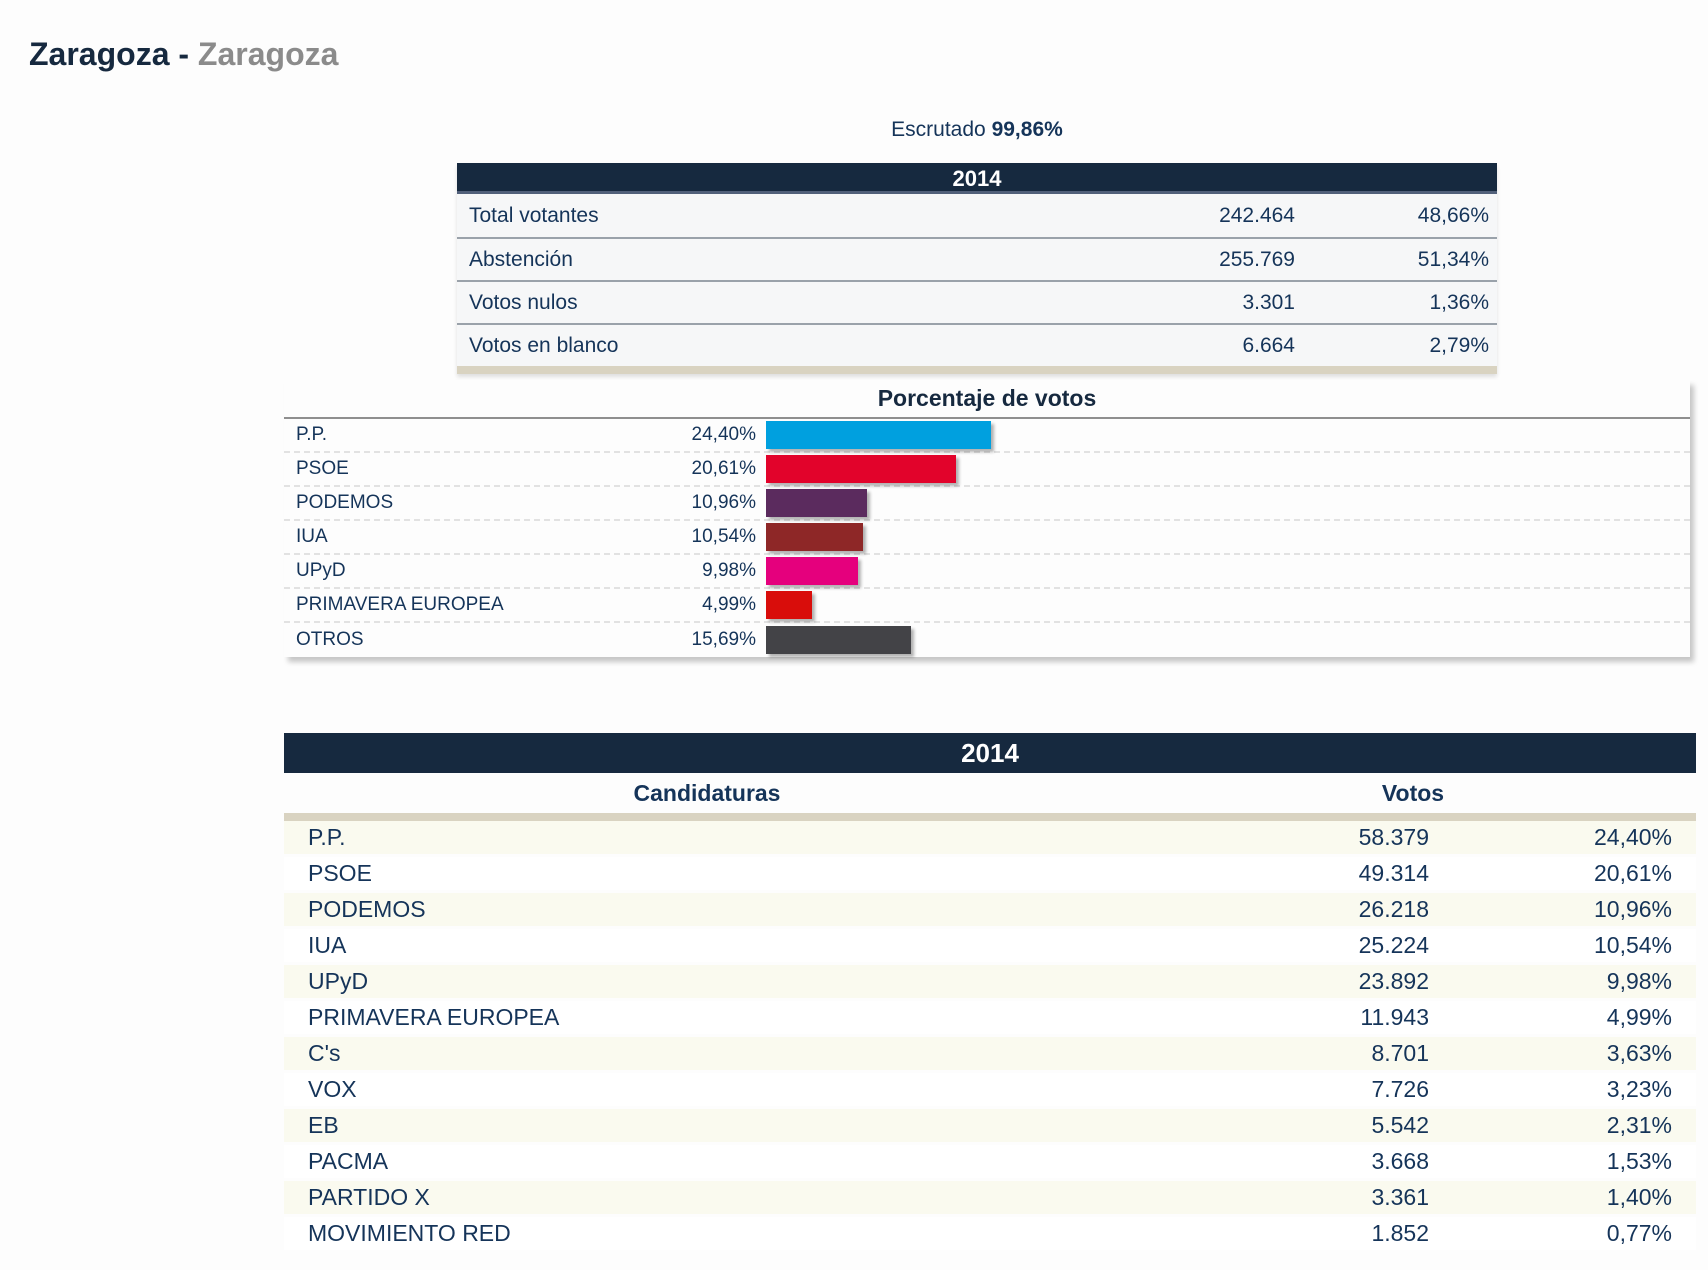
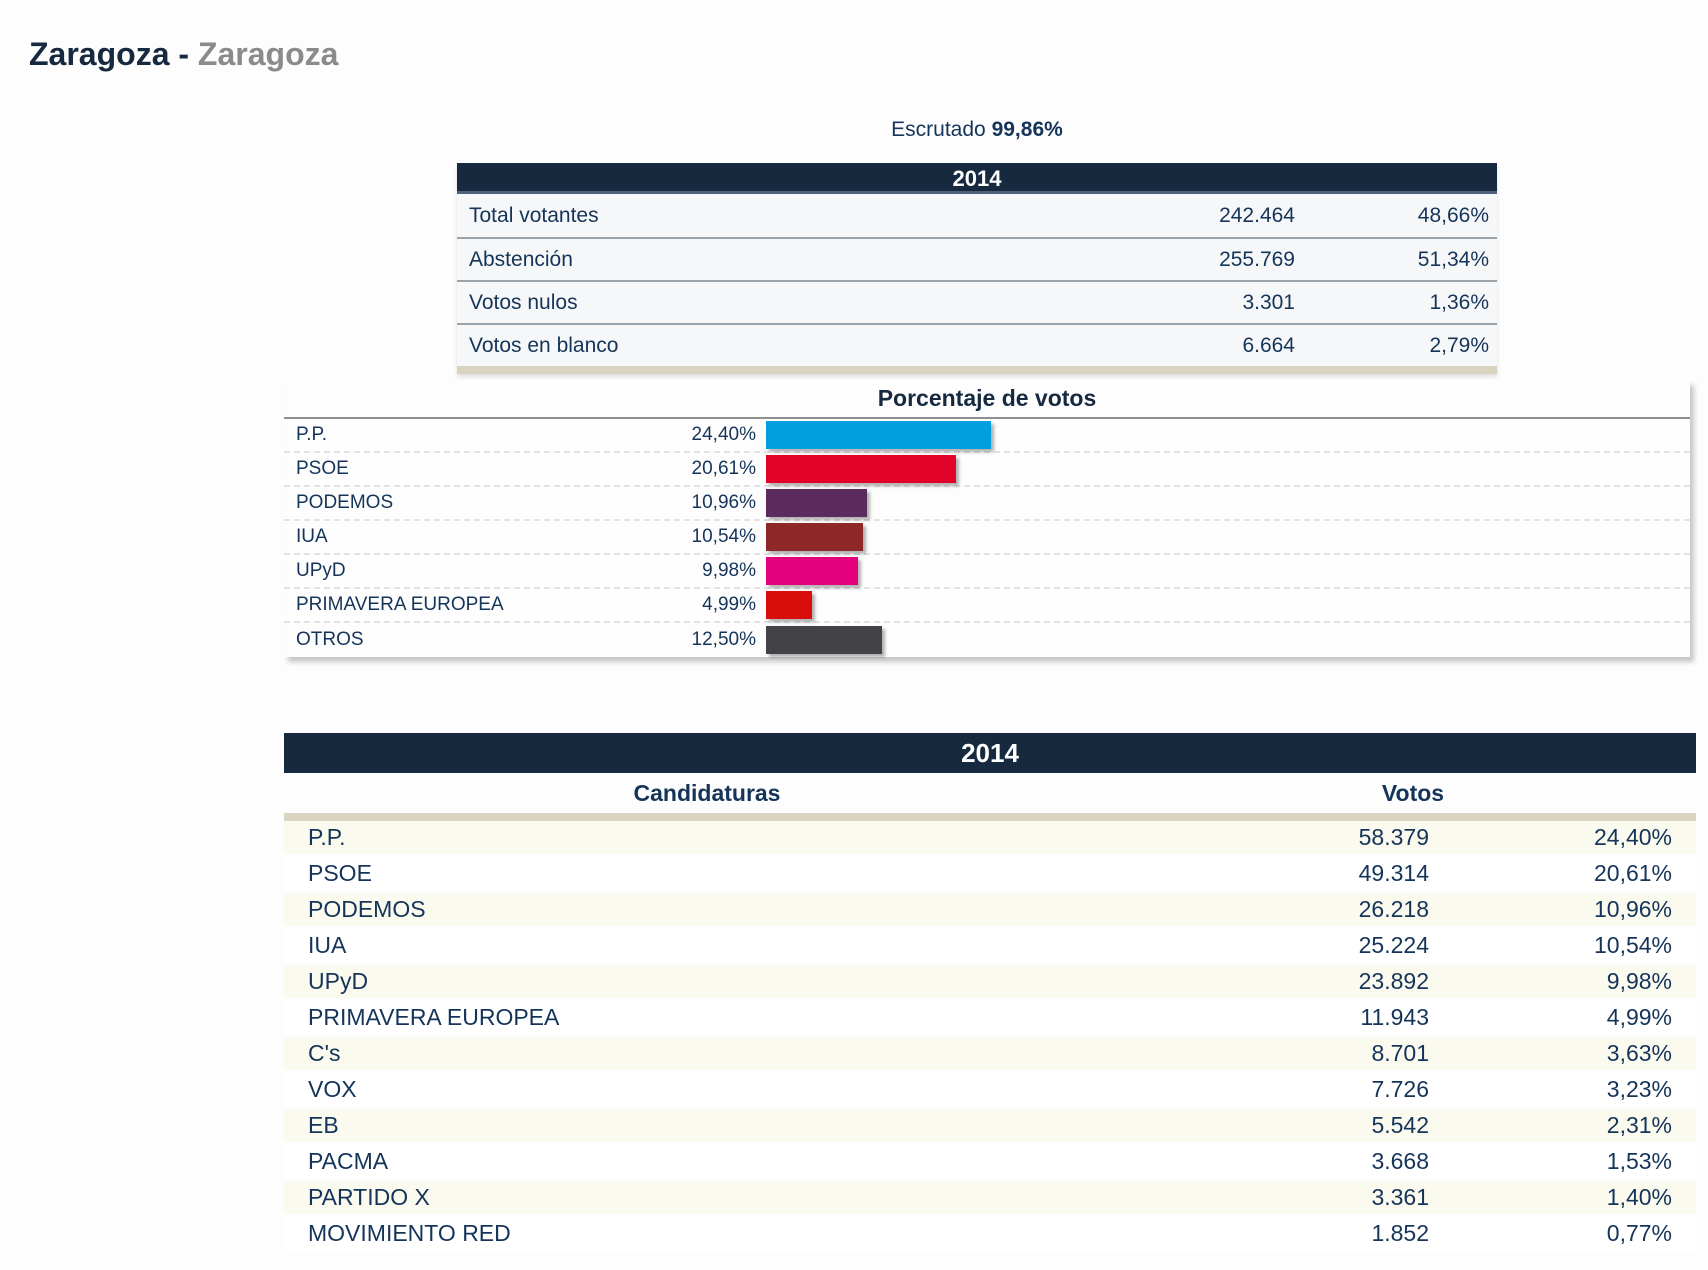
OTROS: 15,69% -> 12,50%
